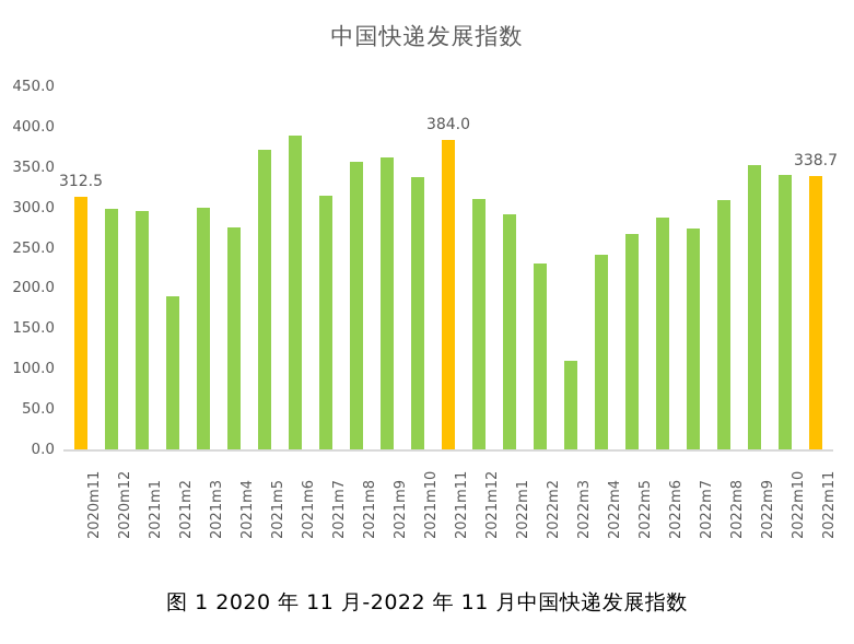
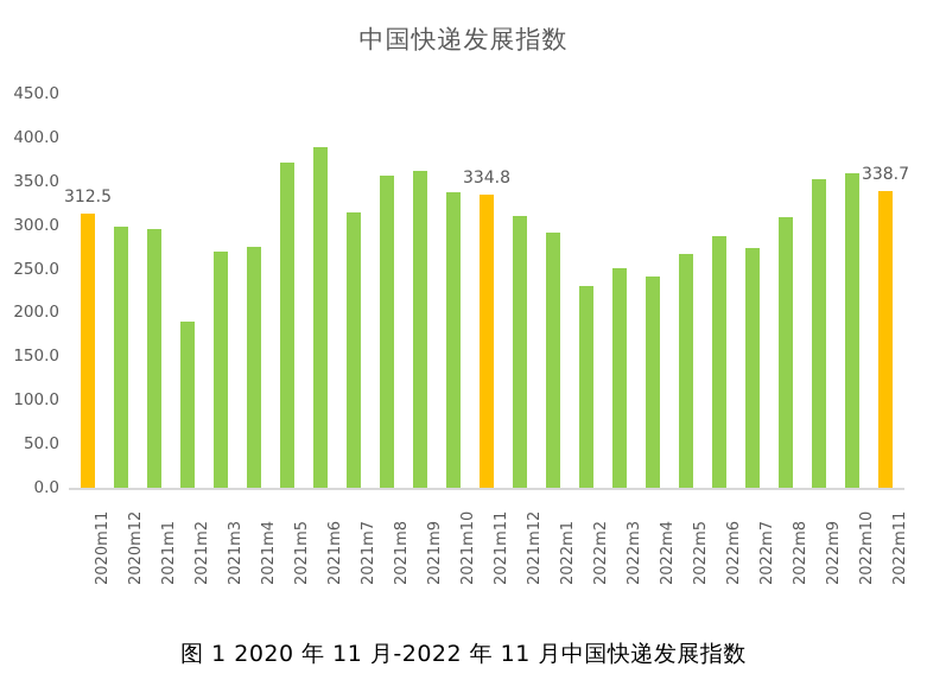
2021m3: 300 -> 270
2021m11: 384.0 -> 334.8
2022m3: 110 -> 250
2022m10: 340 -> 360
